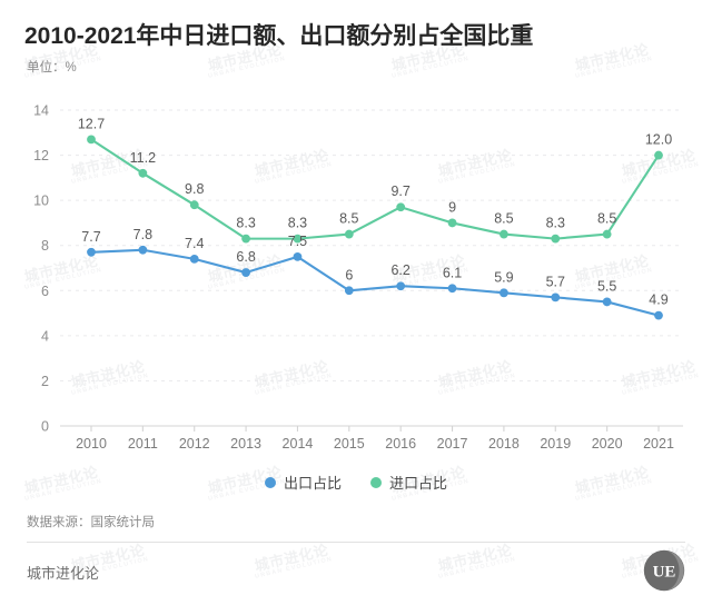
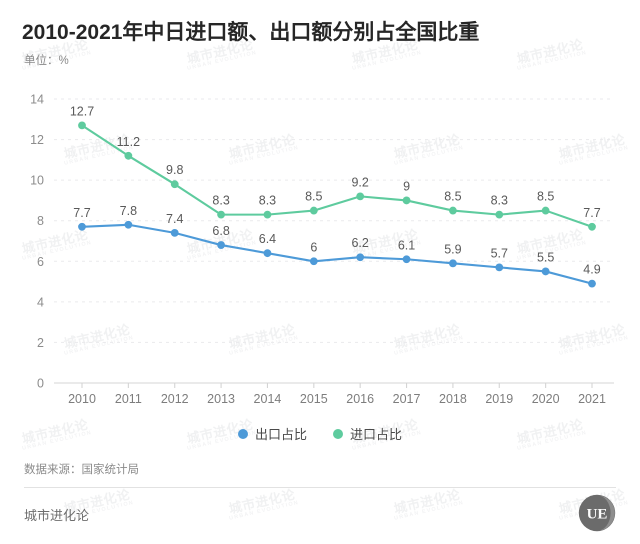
出口占比/2014: 7.5 -> 6.4
进口占比/2016: 9.7 -> 9.2
进口占比/2021: 12.0 -> 7.7
